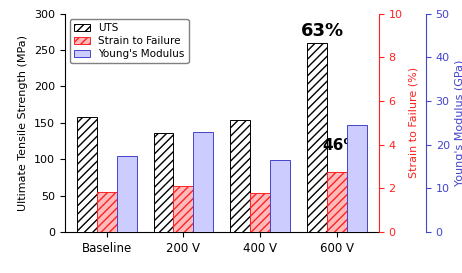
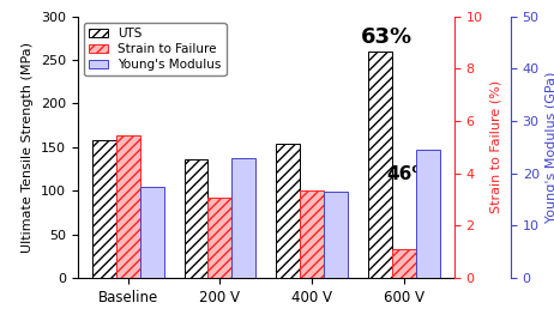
Strain to Failure/Baseline: 1.85 -> 5.45
Strain to Failure/200 V: 2.10 -> 3.05
Strain to Failure/400 V: 1.80 -> 3.35
Strain to Failure/600 V: 2.75 -> 1.10
